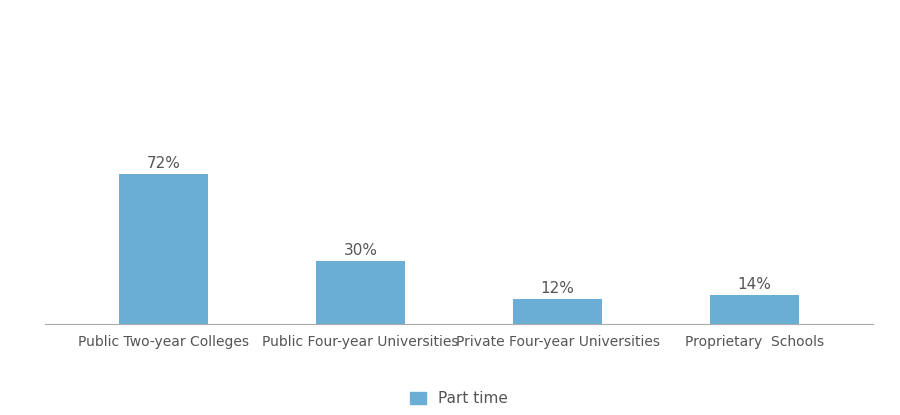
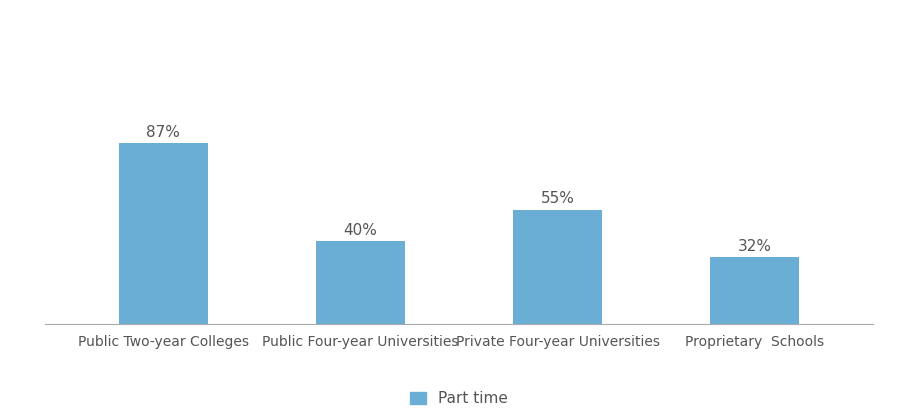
Public Two-year Colleges: 72% -> 87%
Public Four-year Universities: 30% -> 40%
Private Four-year Universities: 12% -> 55%
Proprietary Schools: 14% -> 32%
